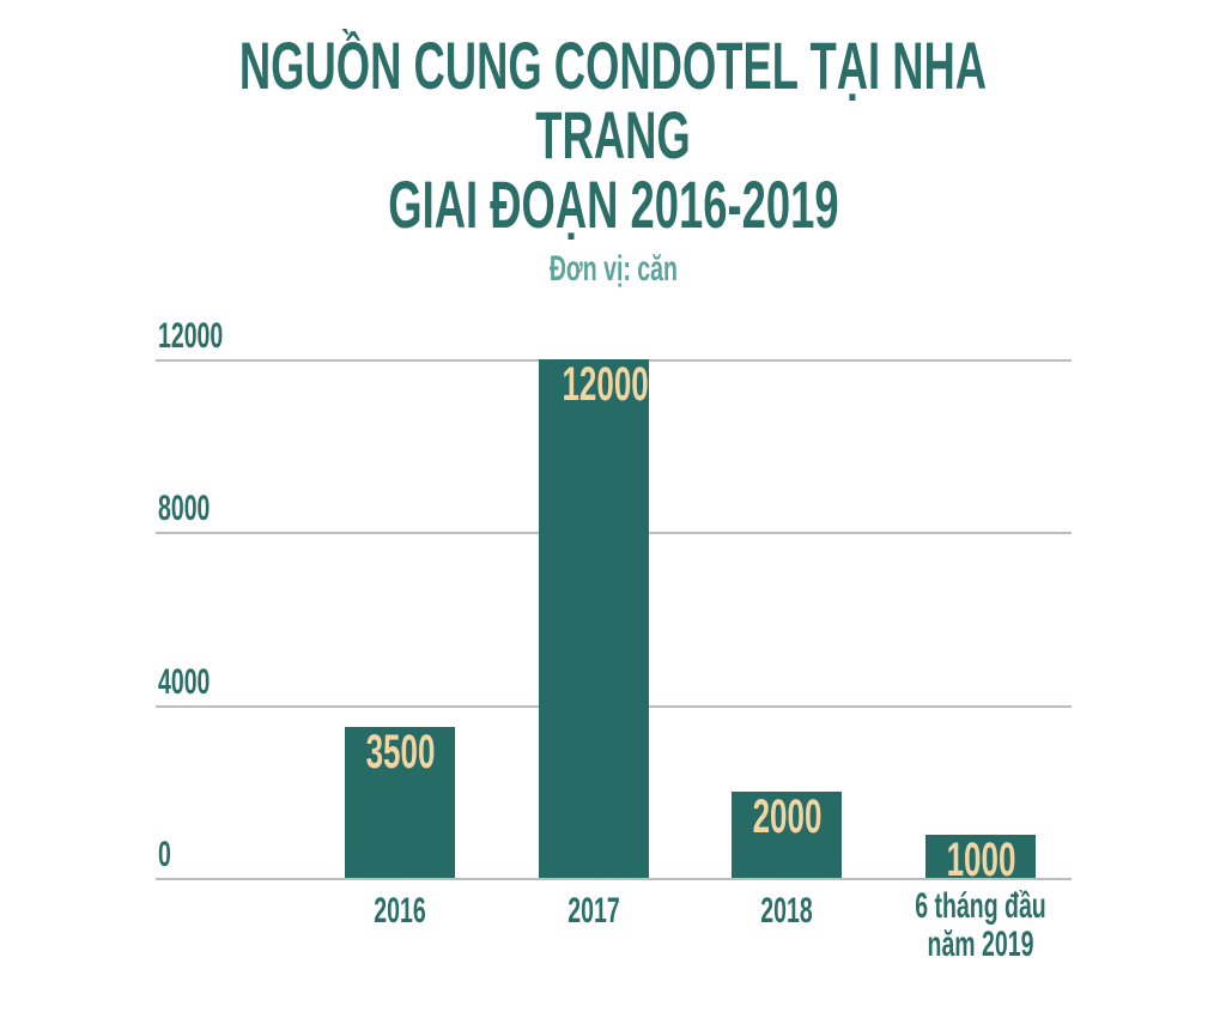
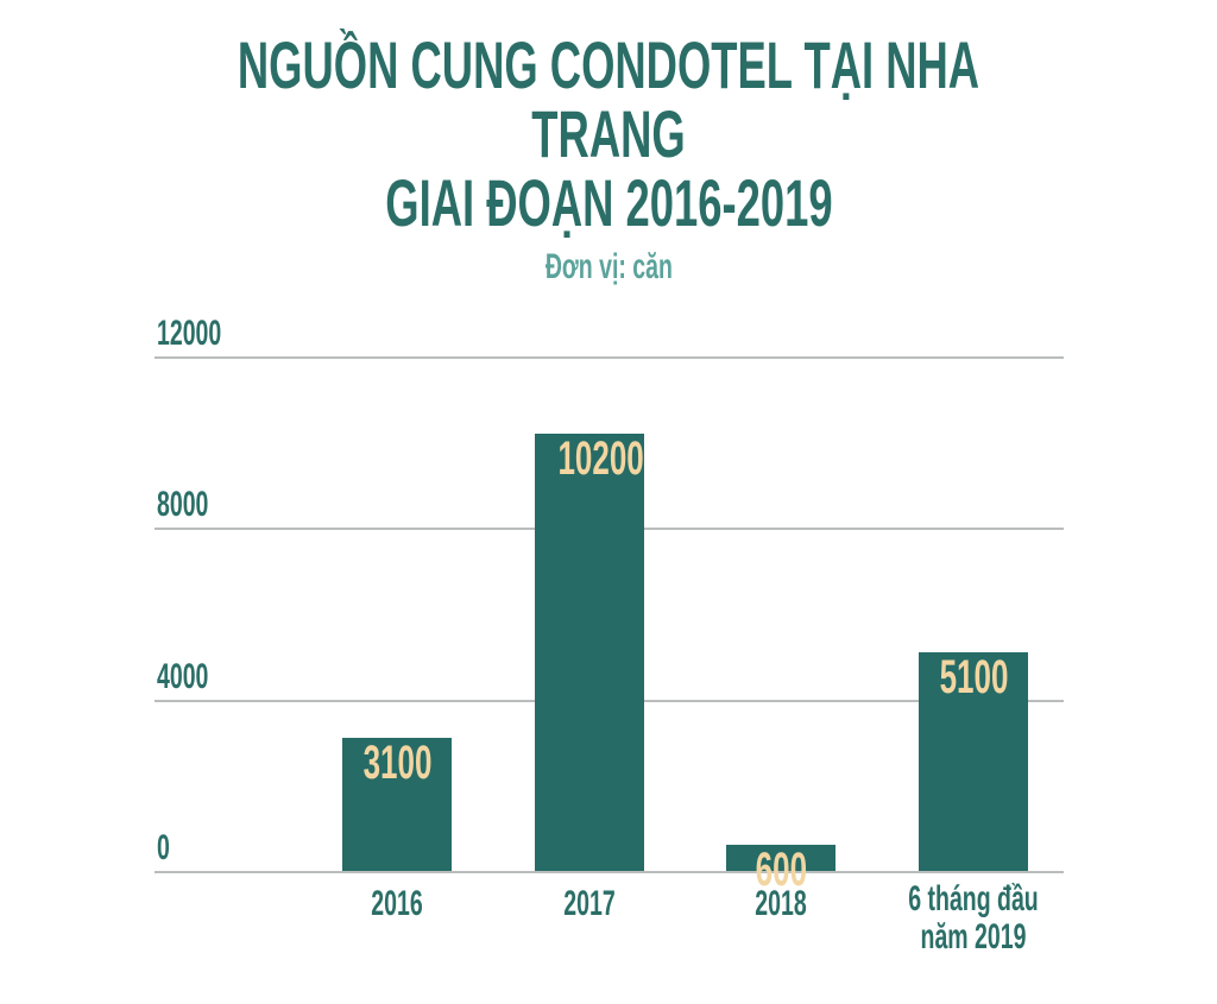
2016: 3500 -> 3100
2017: 12000 -> 10200
2018: 2000 -> 600
6 tháng đầu năm 2019: 1000 -> 5100
